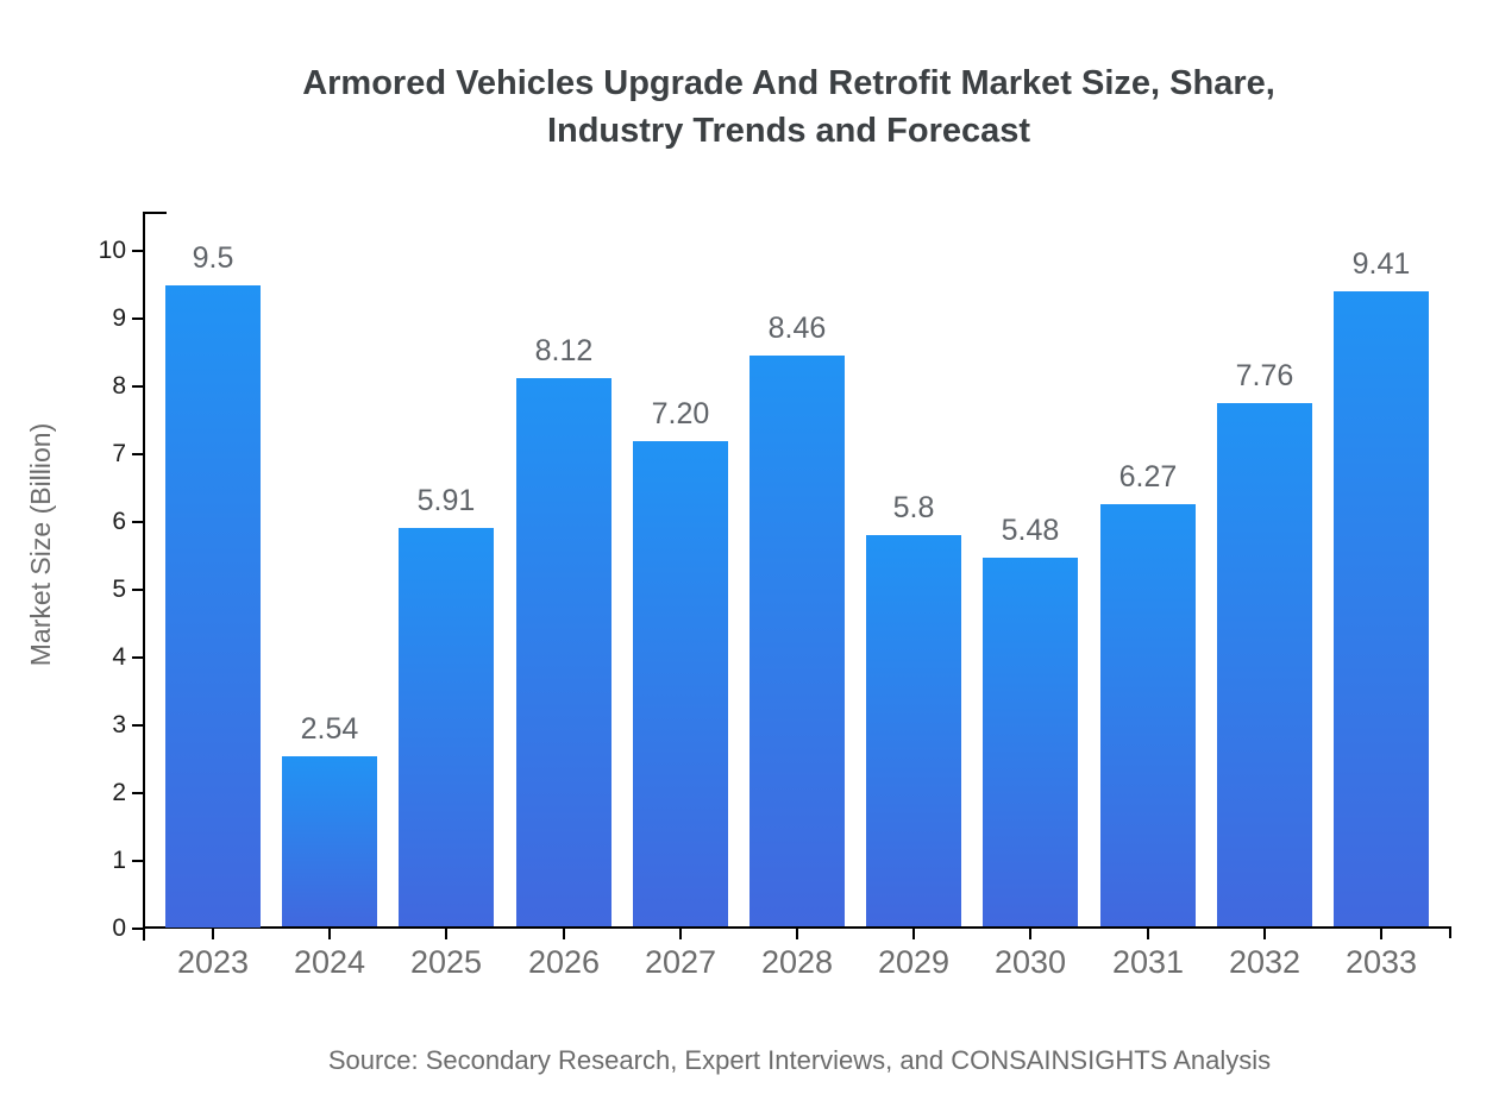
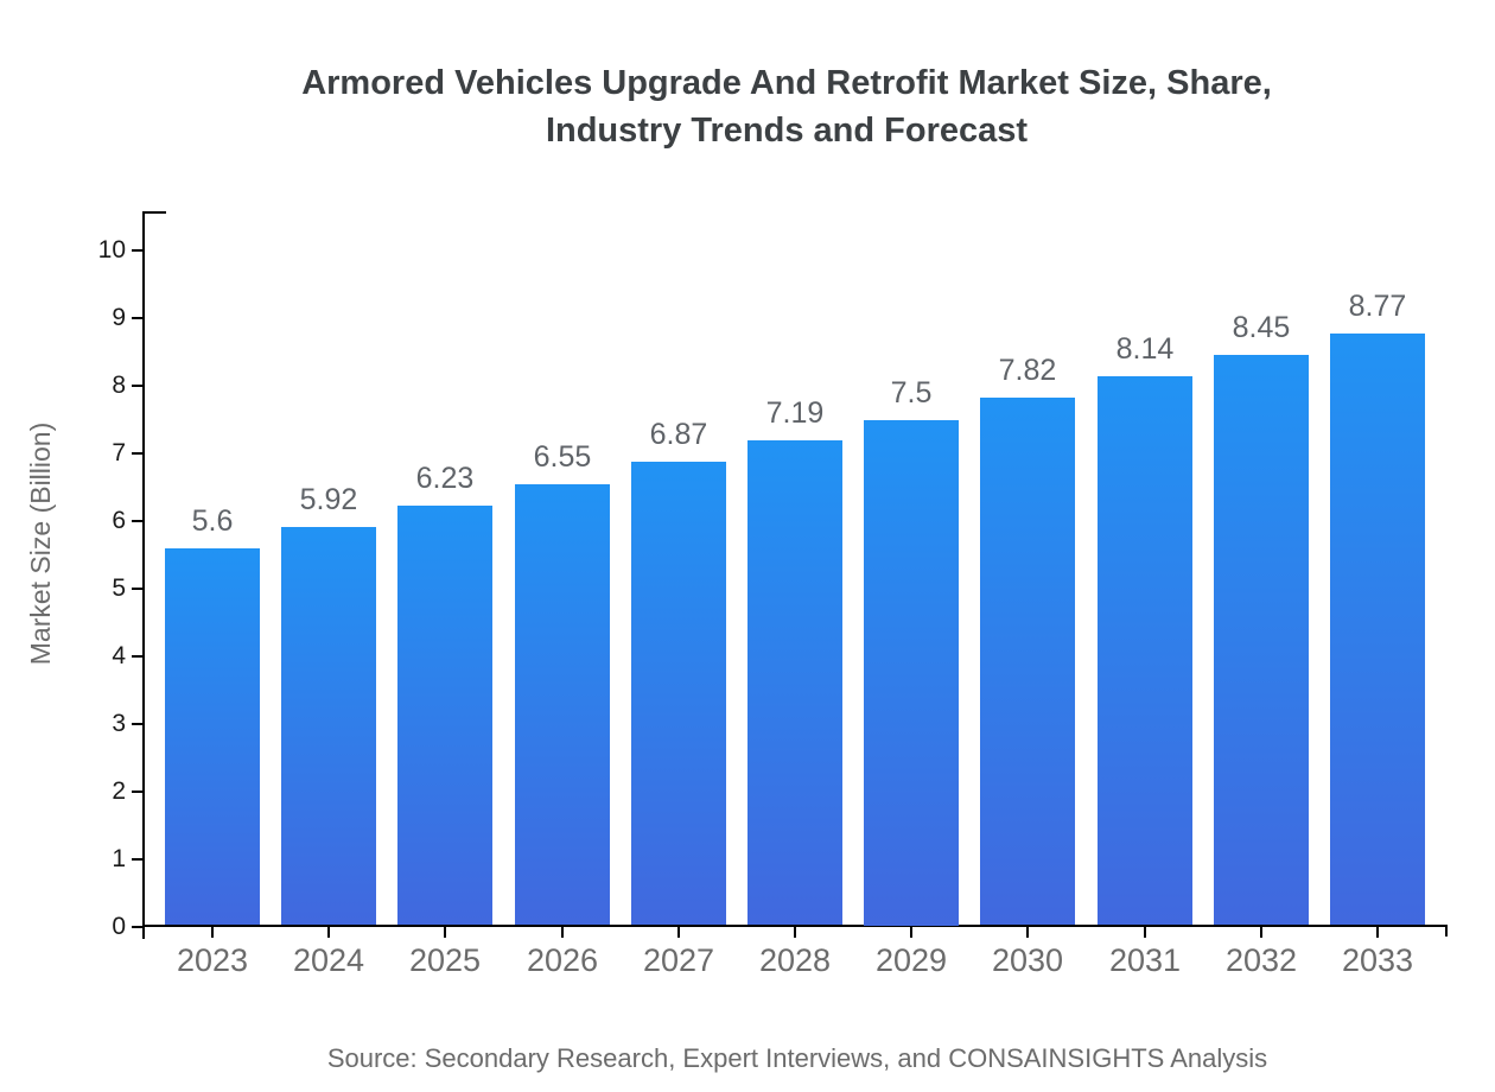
2023: 9.5 -> 5.6
2024: 2.54 -> 5.92
2025: 5.91 -> 6.23
2026: 8.12 -> 6.55
2027: 7.20 -> 6.87
2028: 8.46 -> 7.19
2029: 5.8 -> 7.5
2030: 5.48 -> 7.82
2031: 6.27 -> 8.14
2032: 7.76 -> 8.45
2033: 9.41 -> 8.77
